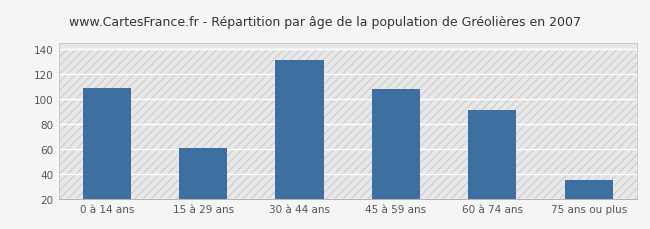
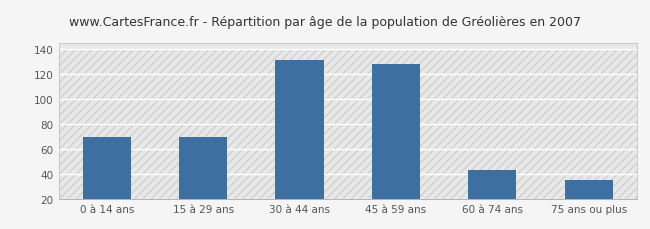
0 à 14 ans: 109 -> 70
15 à 29 ans: 61 -> 70
45 à 59 ans: 108 -> 128
60 à 74 ans: 91 -> 43
